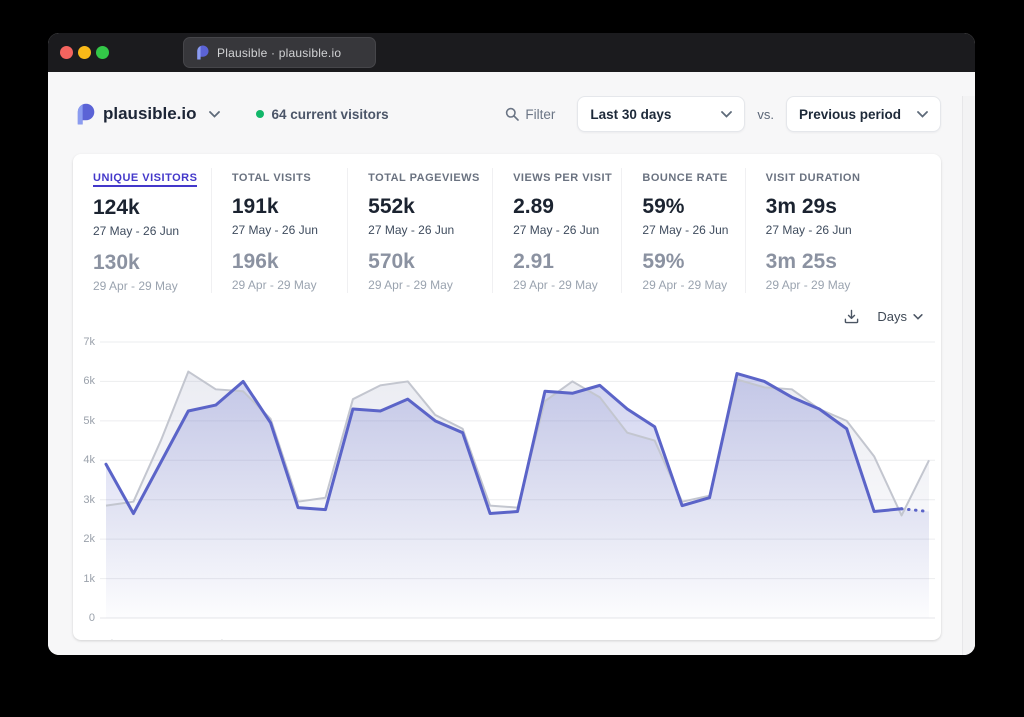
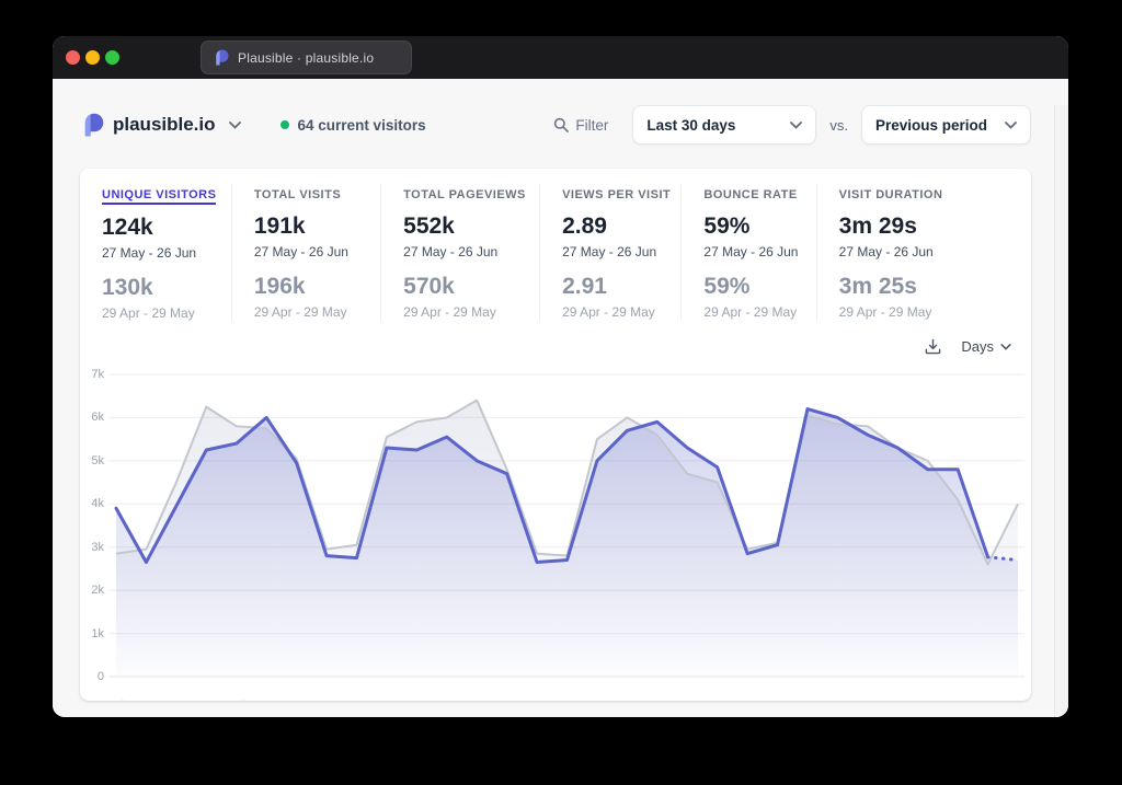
29 Apr - 29 May/8 Jun: 5.2k -> 6.4k
27 May - 26 Jun/12 Jun: 5.8k -> 5.0k
27 May - 26 Jun/24 Jun: 2.7k -> 4.8k
